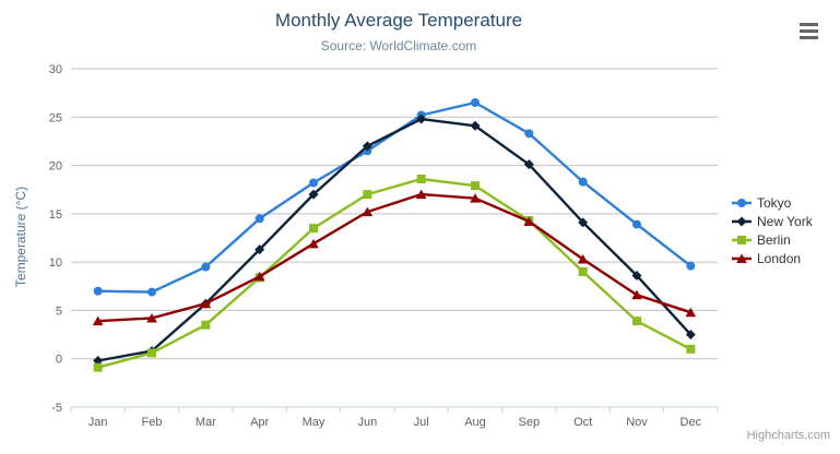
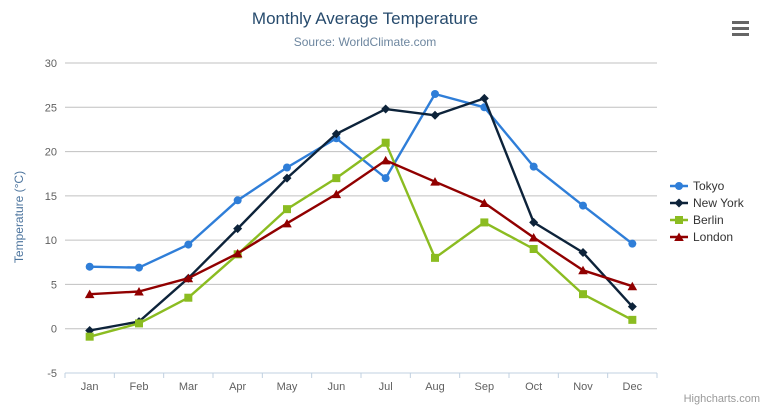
Tokyo/Jul: 25 -> 17
Berlin/Jul: 19 -> 21
London/Jul: 17 -> 19
Berlin/Aug: 18 -> 8
Tokyo/Sep: 23 -> 25
New York/Sep: 20 -> 26
Berlin/Sep: 14 -> 12
New York/Oct: 14 -> 12
